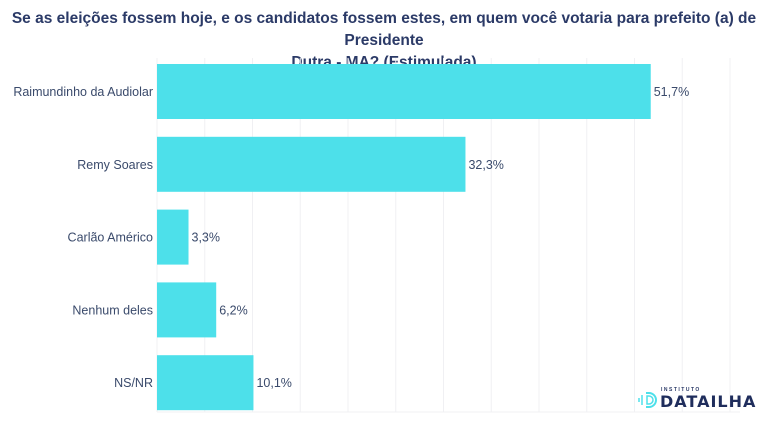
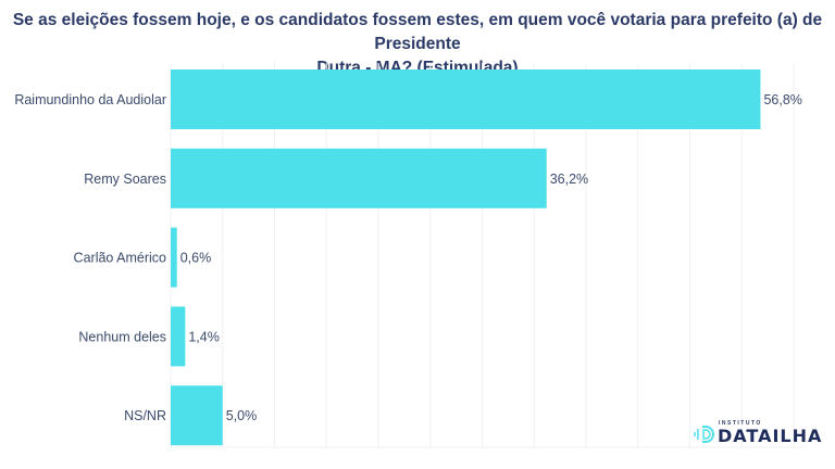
Raimundinho da Audiolar: 51,7% -> 56,8%
Remy Soares: 32,3% -> 36,2%
Carlão Américo: 3,3% -> 0,6%
Nenhum deles: 6,2% -> 1,4%
NS/NR: 10,1% -> 5,0%
